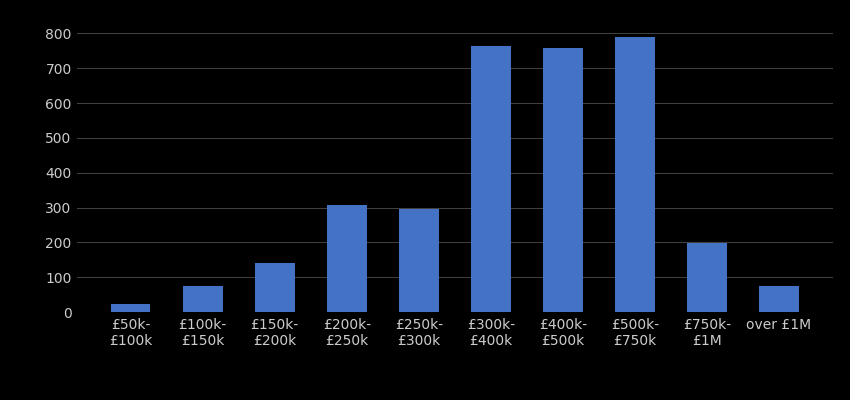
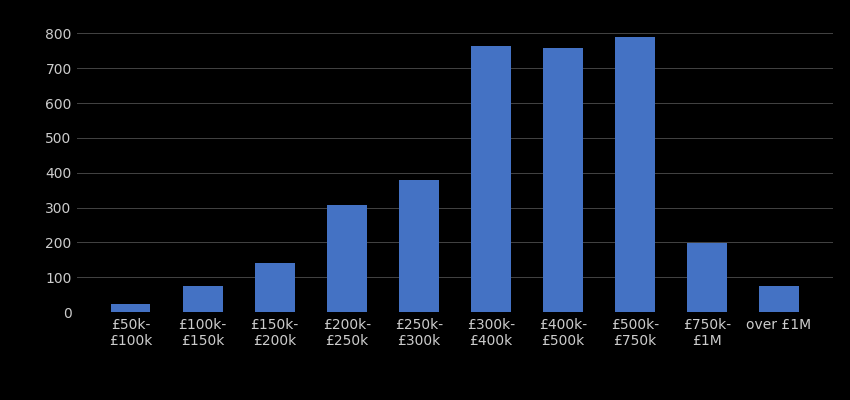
£250k- £300k: 295 -> 378
